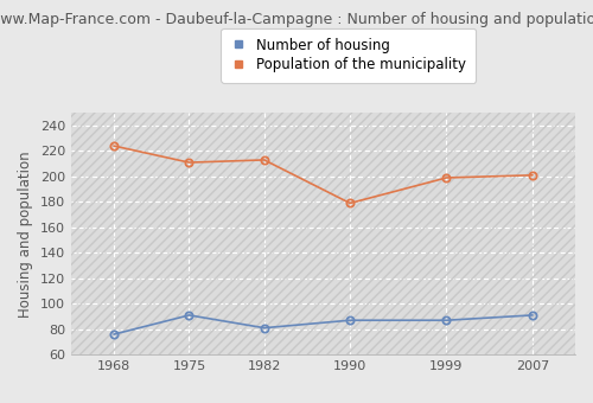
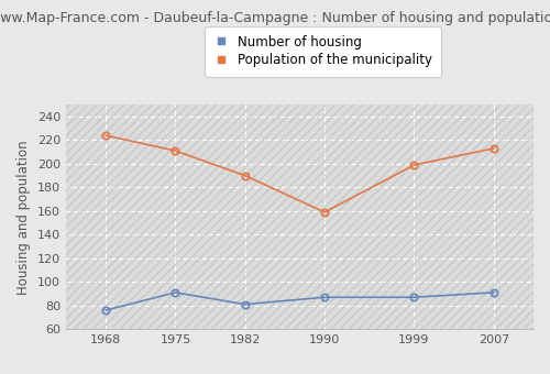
Population of the municipality/1982: 213 -> 190
Population of the municipality/1990: 179 -> 159
Population of the municipality/2007: 201 -> 213
